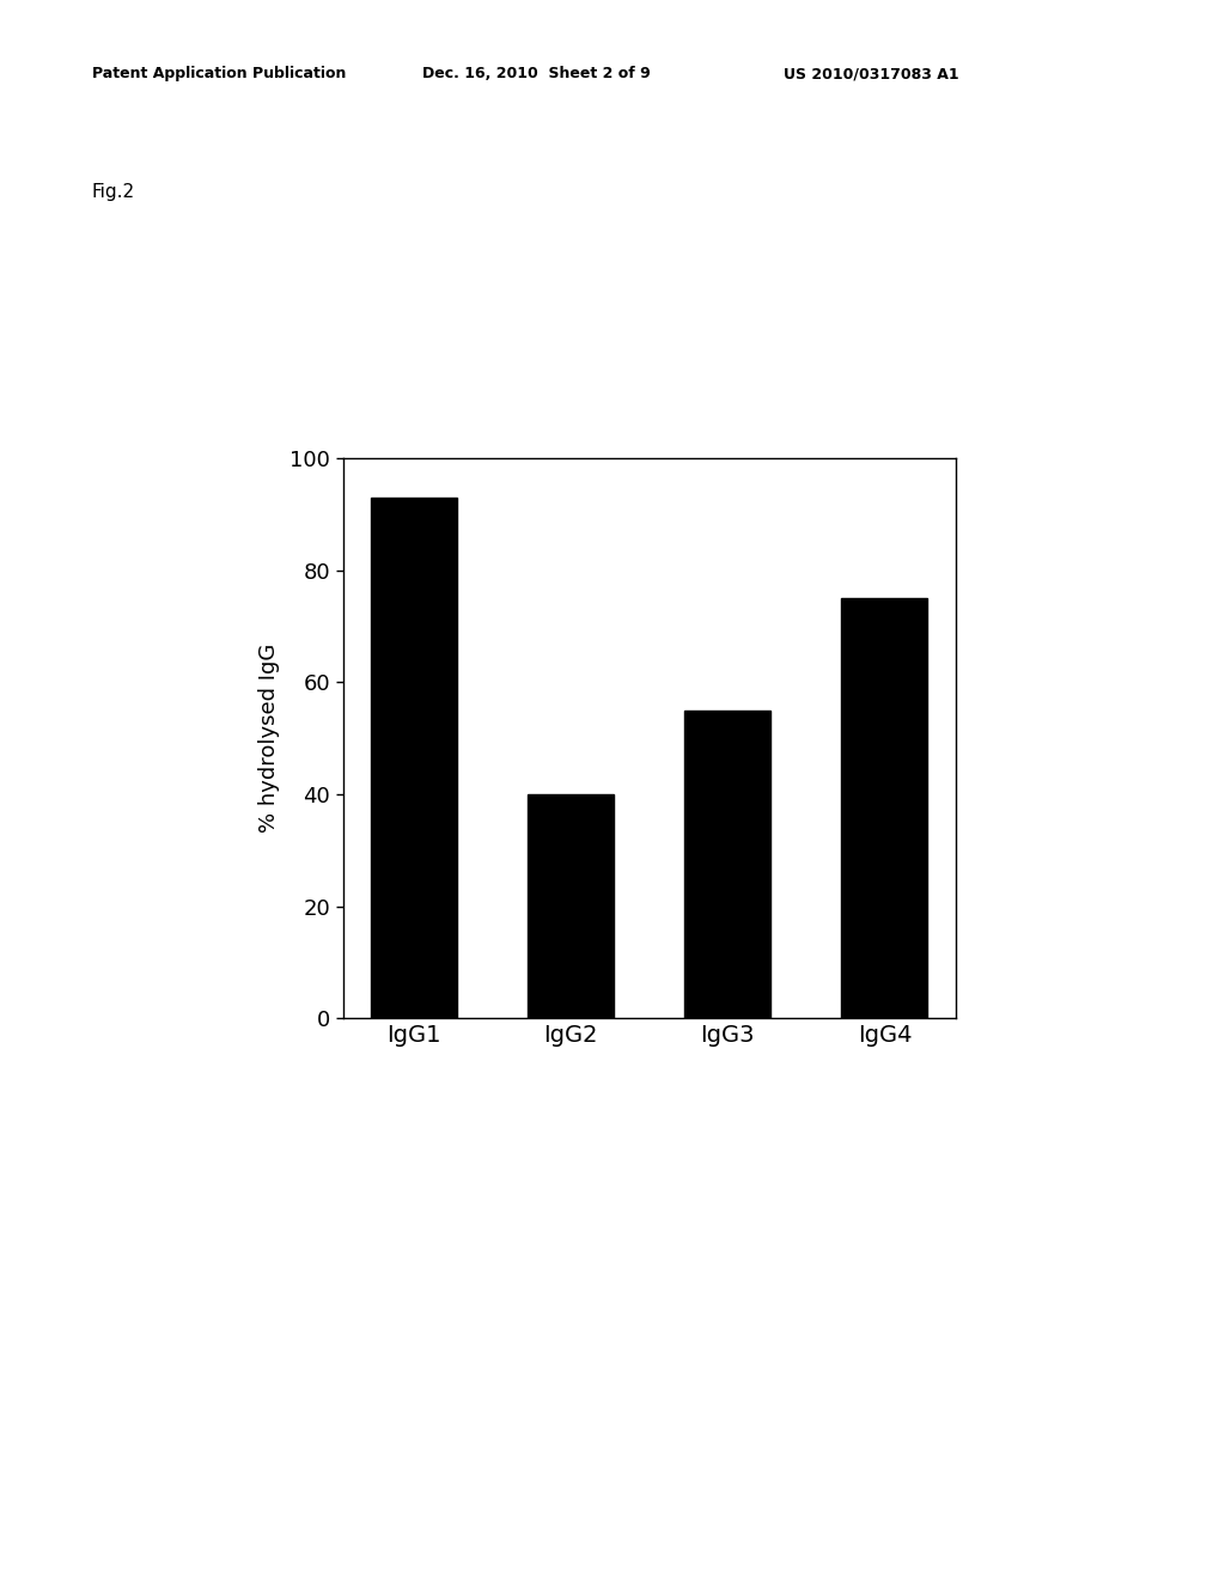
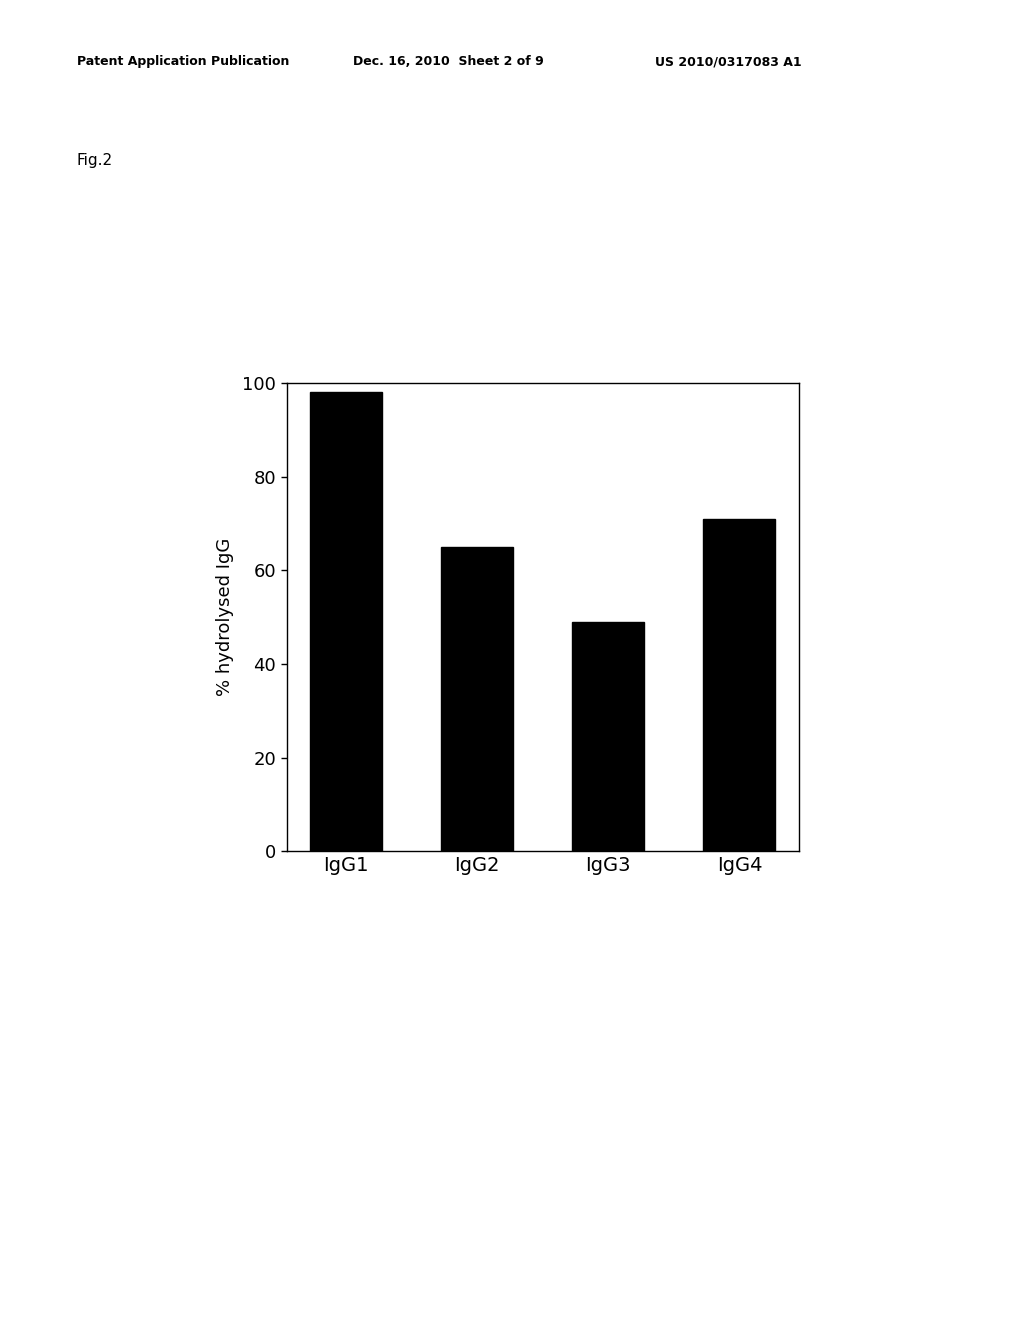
IgG1: 93 -> 98
IgG2: 40 -> 65
IgG3: 55 -> 49
IgG4: 75 -> 71
